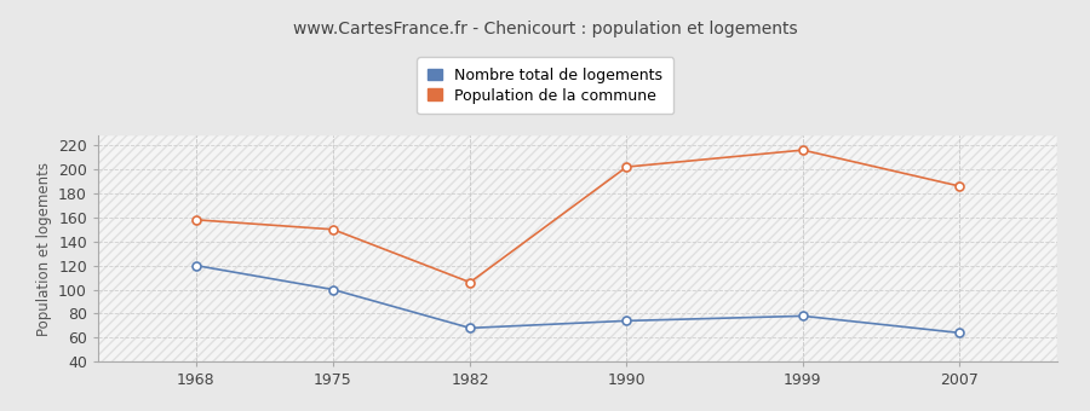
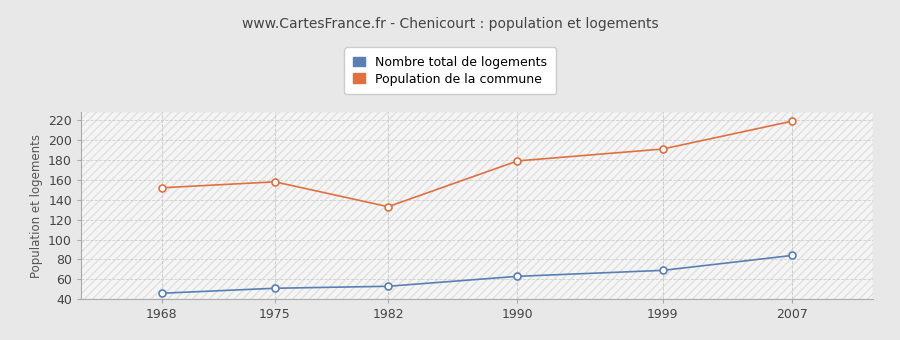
Nombre total de logements/1968: 120 -> 46
Population de la commune/1968: 158 -> 152
Nombre total de logements/1975: 100 -> 51
Population de la commune/1975: 150 -> 158
Nombre total de logements/1982: 68 -> 53
Population de la commune/1982: 106 -> 133
Nombre total de logements/1990: 74 -> 63
Population de la commune/1990: 202 -> 179
Nombre total de logements/1999: 78 -> 69
Population de la commune/1999: 216 -> 191
Nombre total de logements/2007: 64 -> 84
Population de la commune/2007: 186 -> 219
